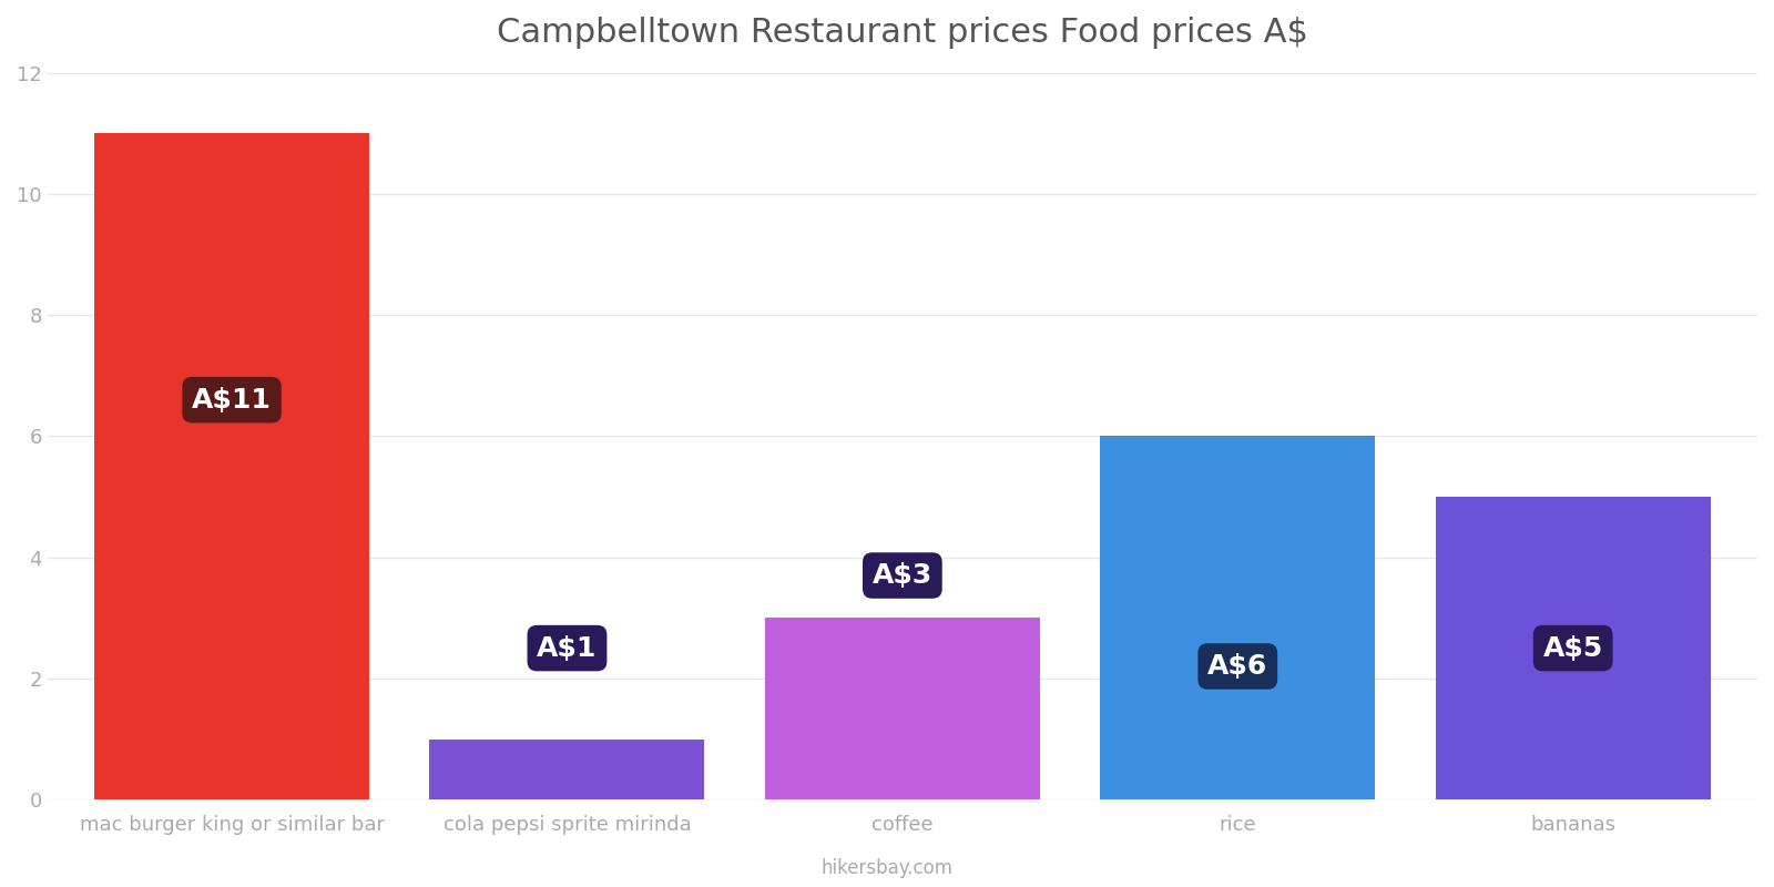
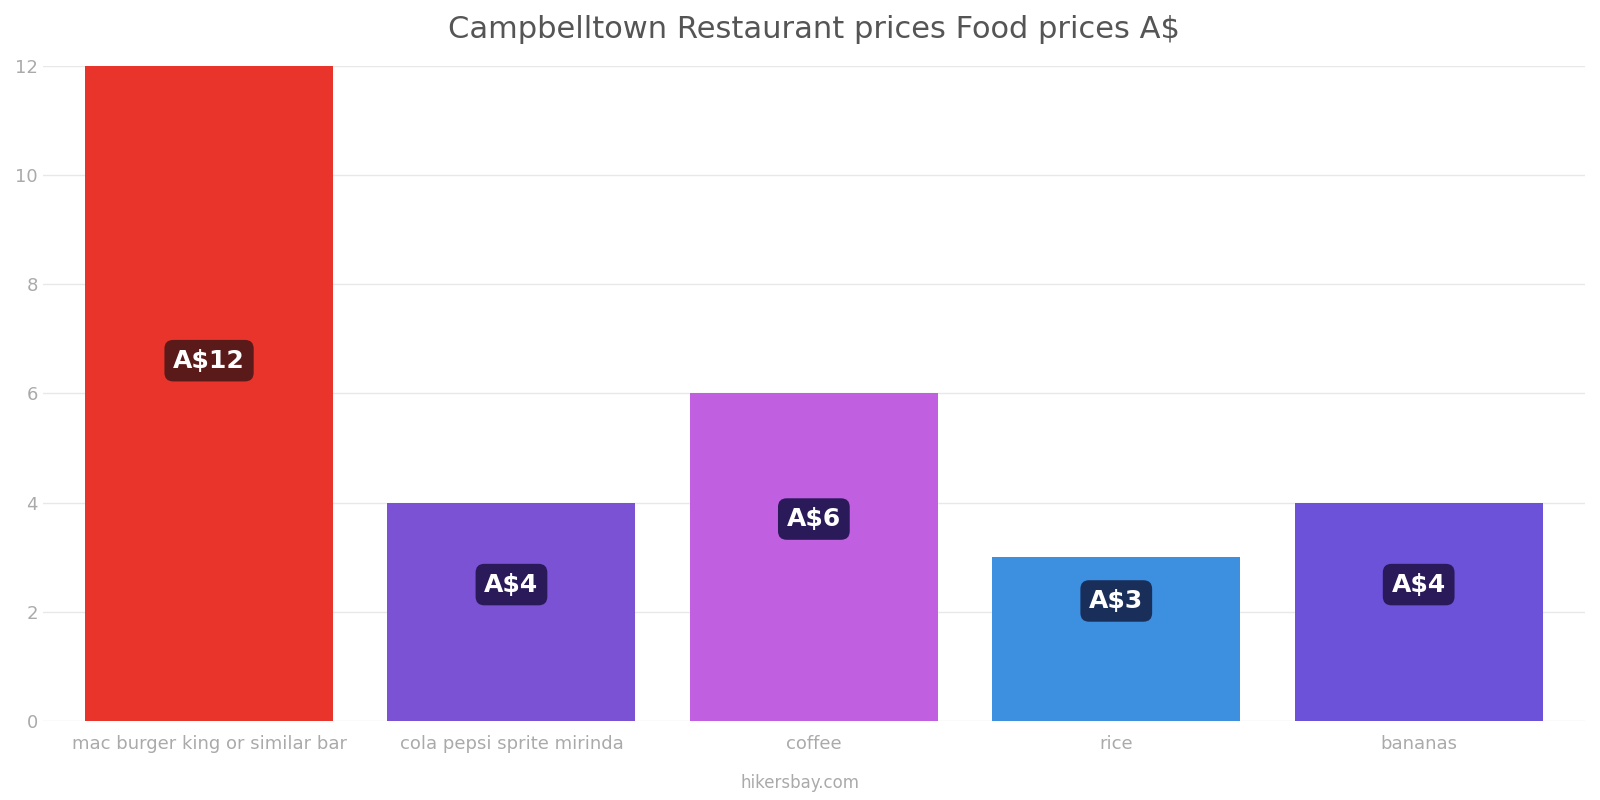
mac burger king or similar bar: A$11 -> A$12
cola pepsi sprite mirinda: A$1 -> A$4
coffee: A$3 -> A$6
rice: A$6 -> A$3
bananas: A$5 -> A$4
